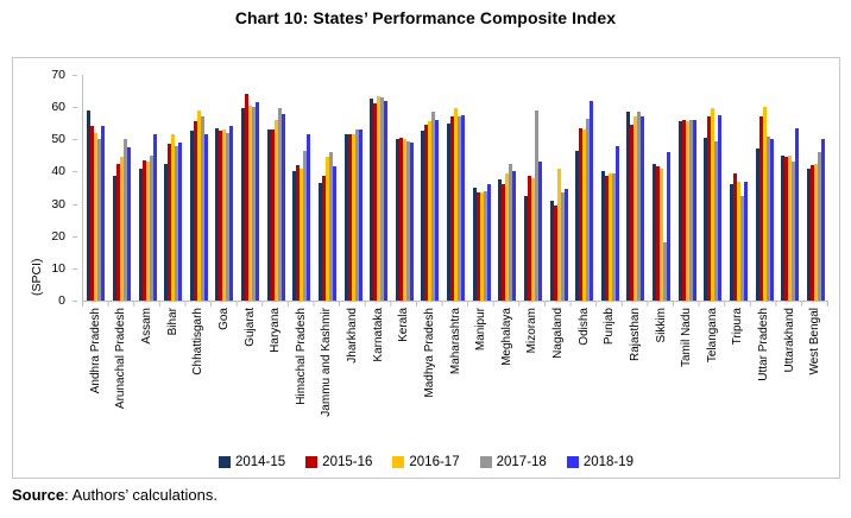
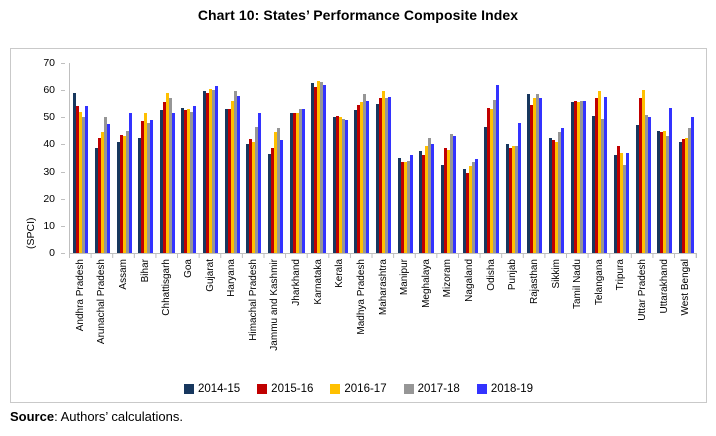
2015-16/Gujarat: 64 -> 59
2017-18/Mizoram: 59 -> 44
2016-17/Nagaland: 41 -> 32
2017-18/Sikkim: 18 -> 44
